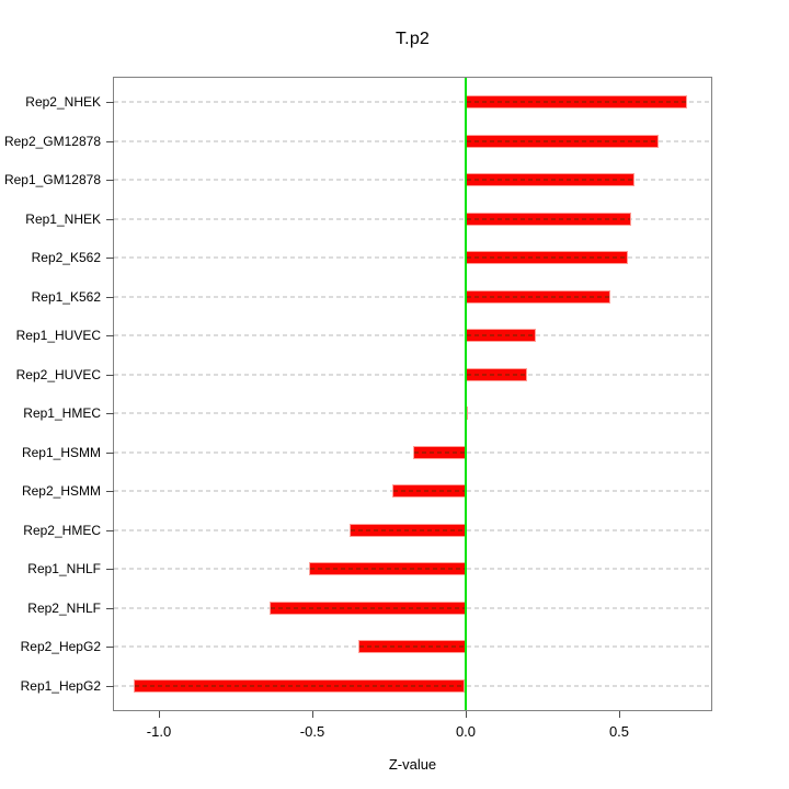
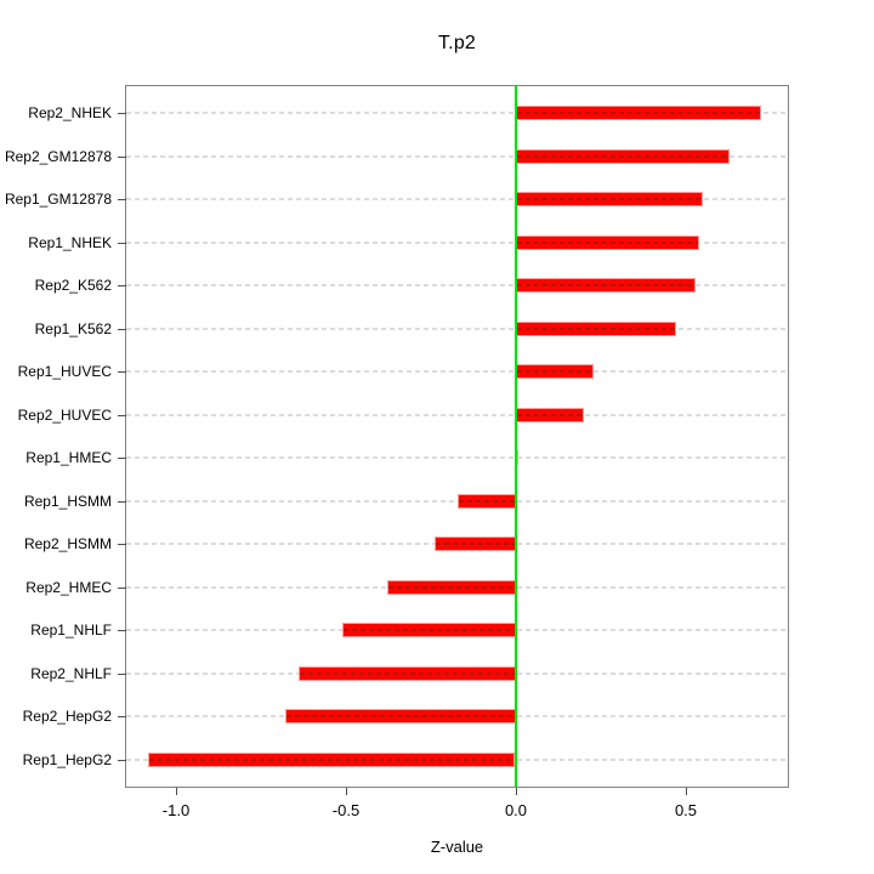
Rep2_HepG2: -0.35 -> -0.68
